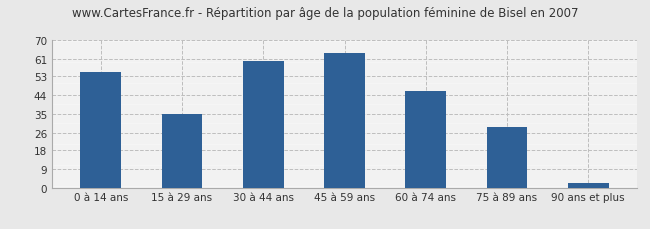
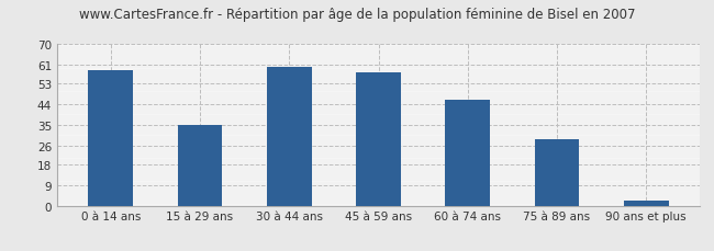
0 à 14 ans: 55 -> 59
45 à 59 ans: 64 -> 58
